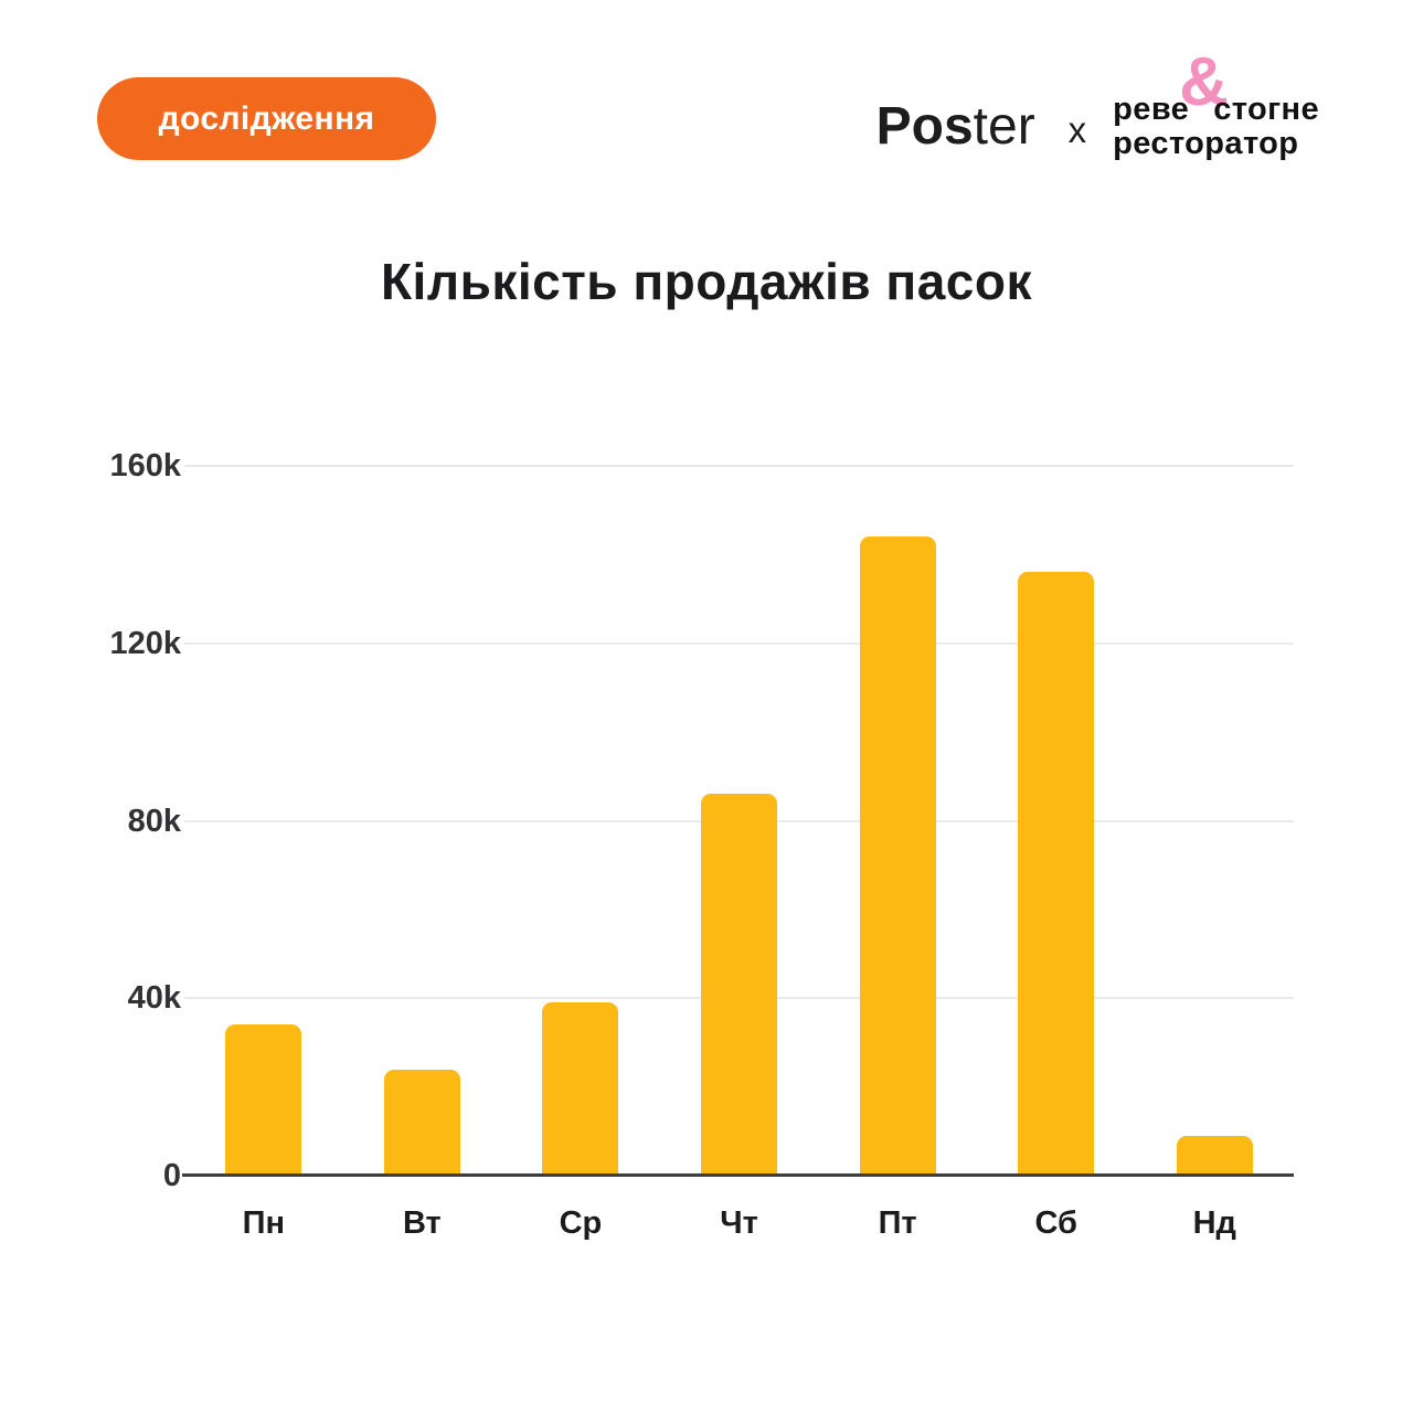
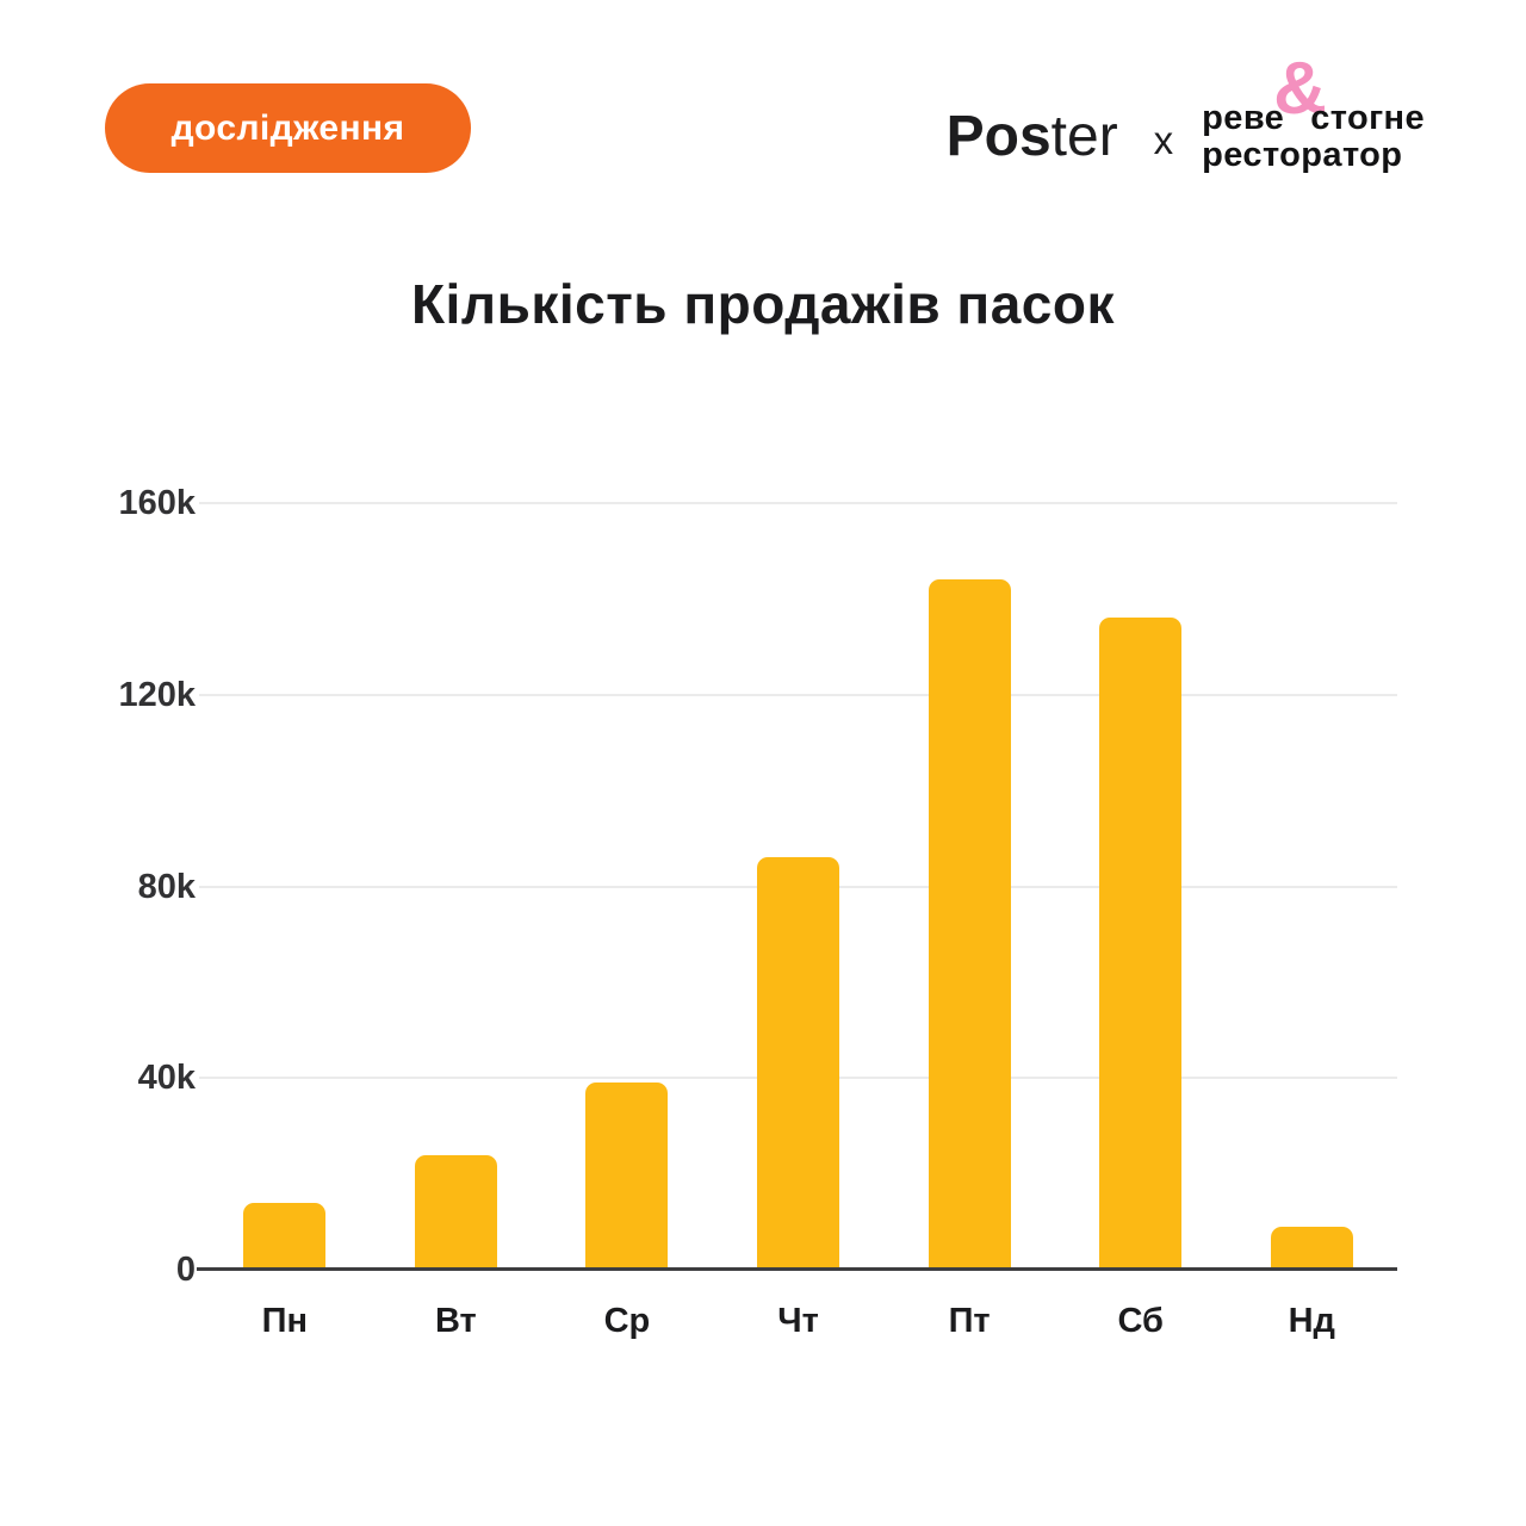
Пн: 34k -> 14k
